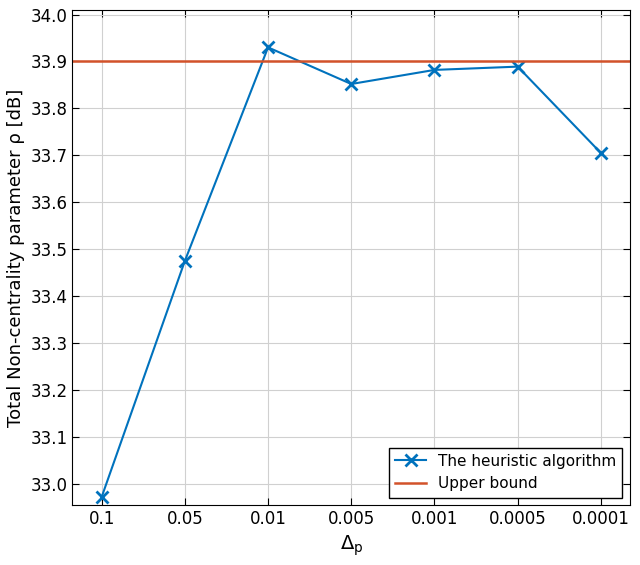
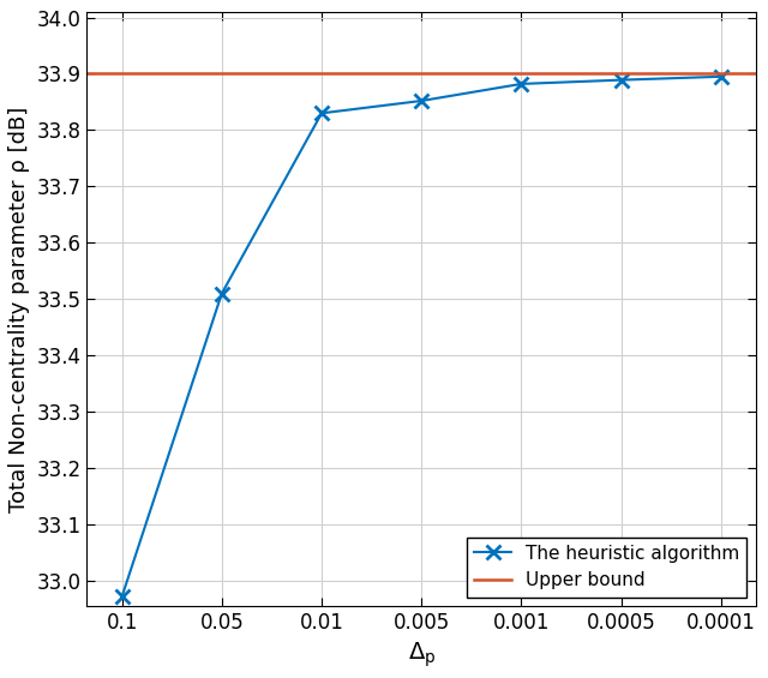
0.05: 33.475 -> 33.510
0.01: 33.930 -> 33.830
0.0001: 33.705 -> 33.895
